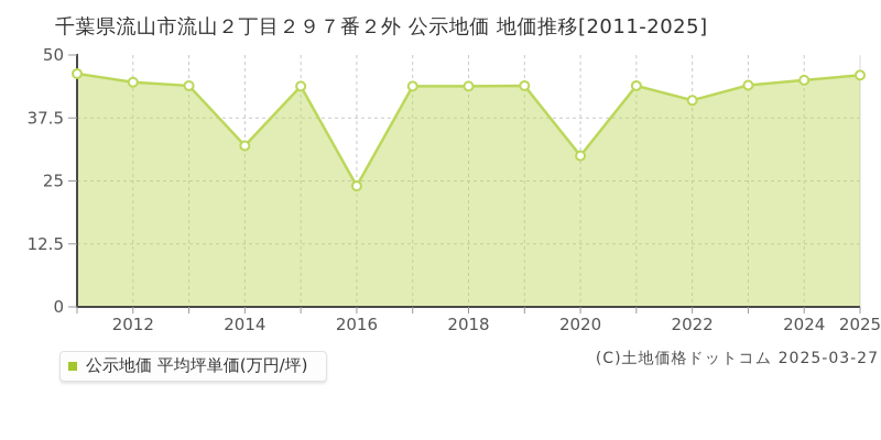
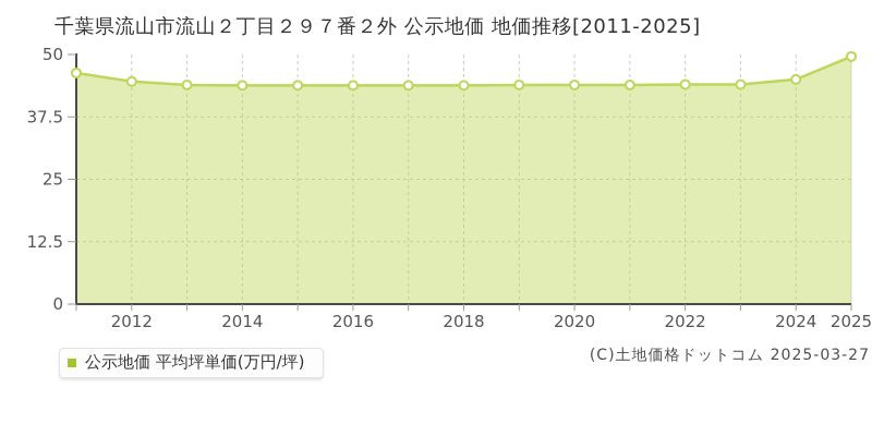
2014: 32 -> 44
2016: 24 -> 44
2020: 30 -> 44
2022: 41 -> 44
2025: 46 -> 50
